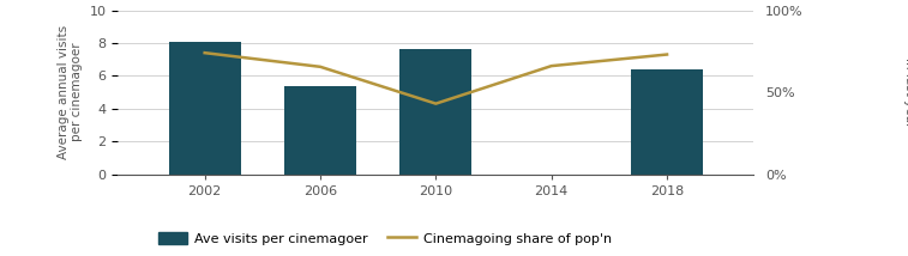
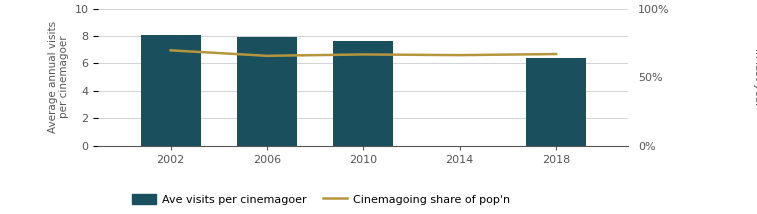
Cinemagoing share of pop'n/2002: 74% -> 69%
Ave visits per cinemagoer/2006: 5.4 -> 7.9
Cinemagoing share of pop'n/2010: 43% -> 67%
Cinemagoing share of pop'n/2018: 73% -> 67%
